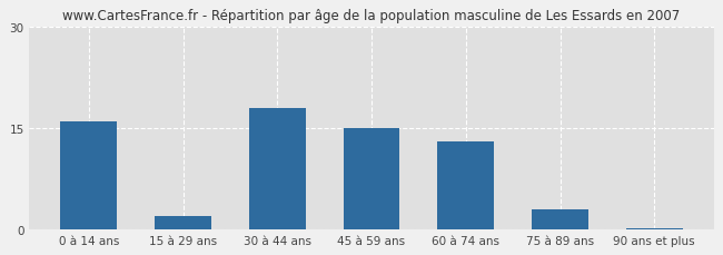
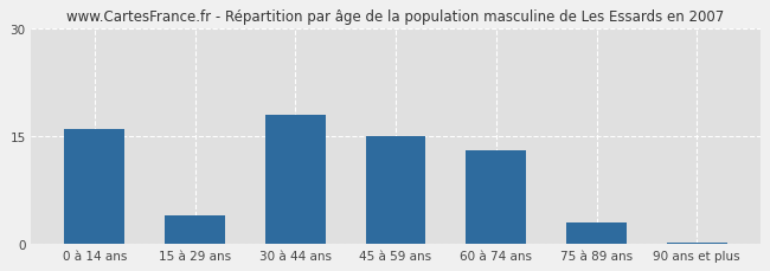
15 à 29 ans: 2.0 -> 4.0
